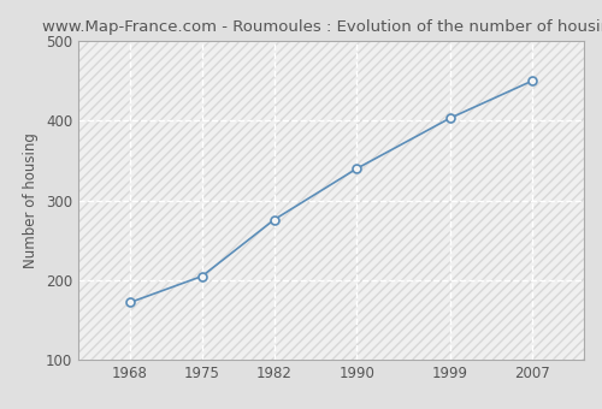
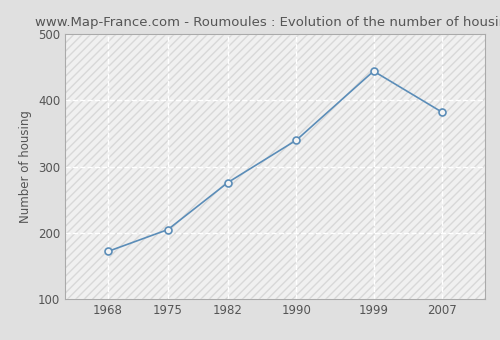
1999: 403 -> 444
2007: 450 -> 382
